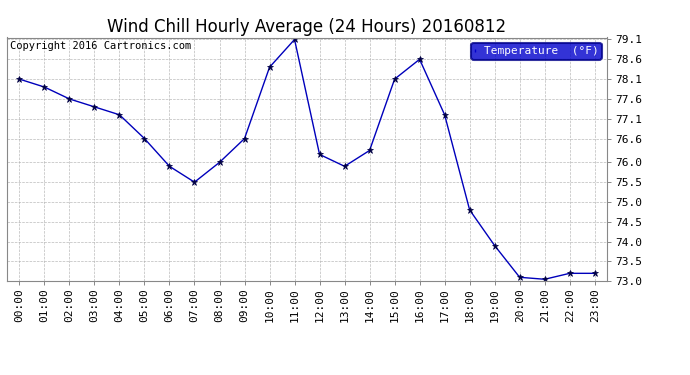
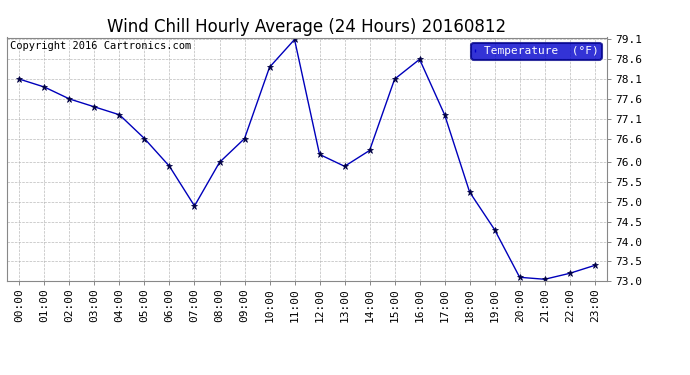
07:00: 75.50 -> 74.90
18:00: 74.80 -> 75.25
19:00: 73.90 -> 74.30
23:00: 73.20 -> 73.40
